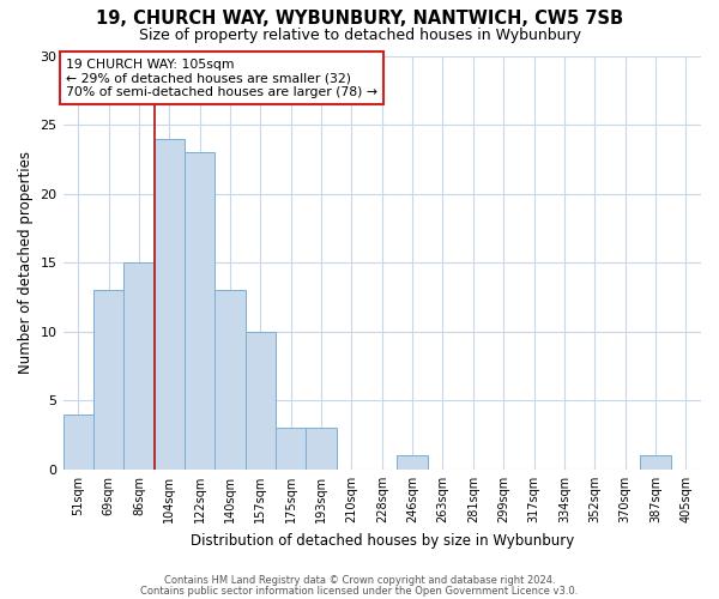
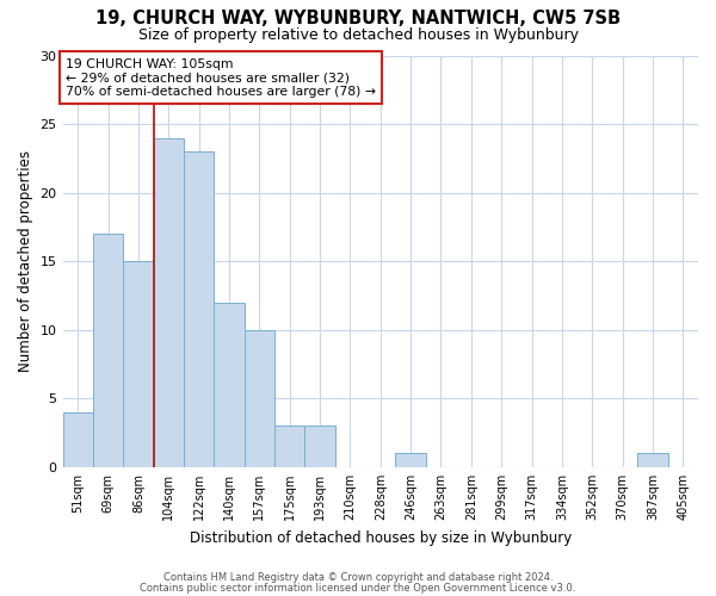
69sqm: 13 -> 17
140sqm: 13 -> 12
